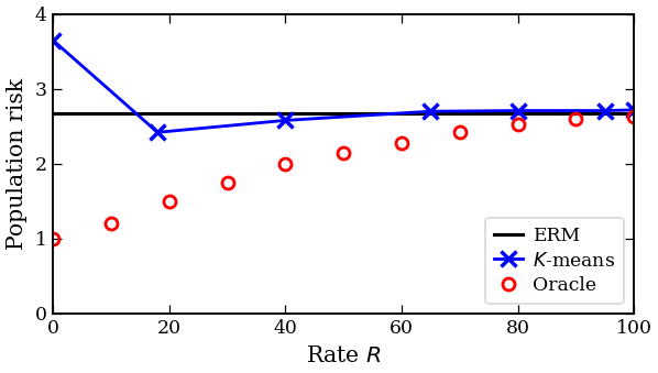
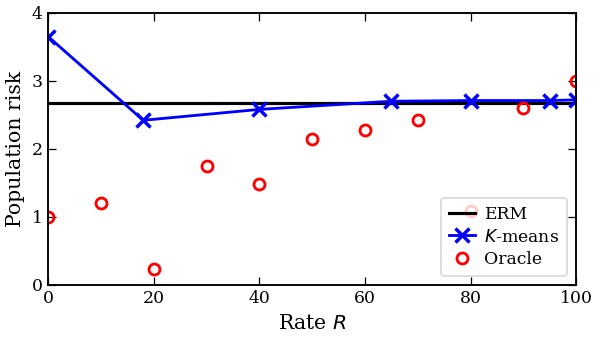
Oracle/20: 1.50 -> 0.24
Oracle/40: 2.00 -> 1.48
Oracle/80: 2.52 -> 1.08
Oracle/100: 2.63 -> 3.00
